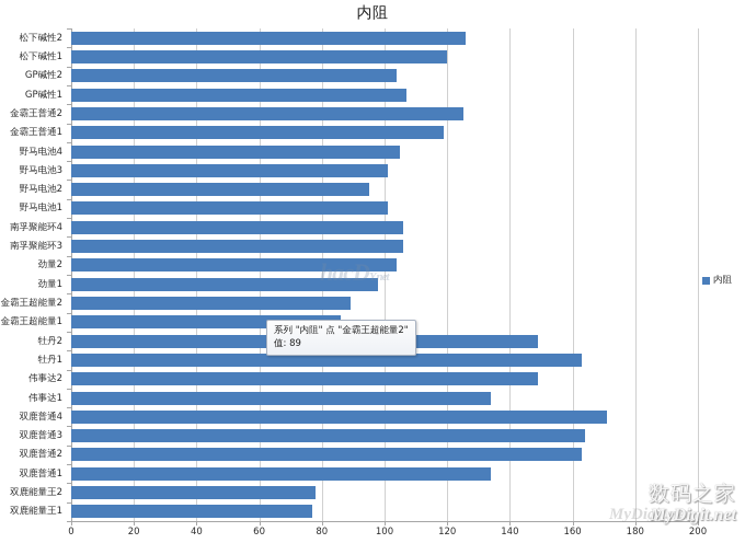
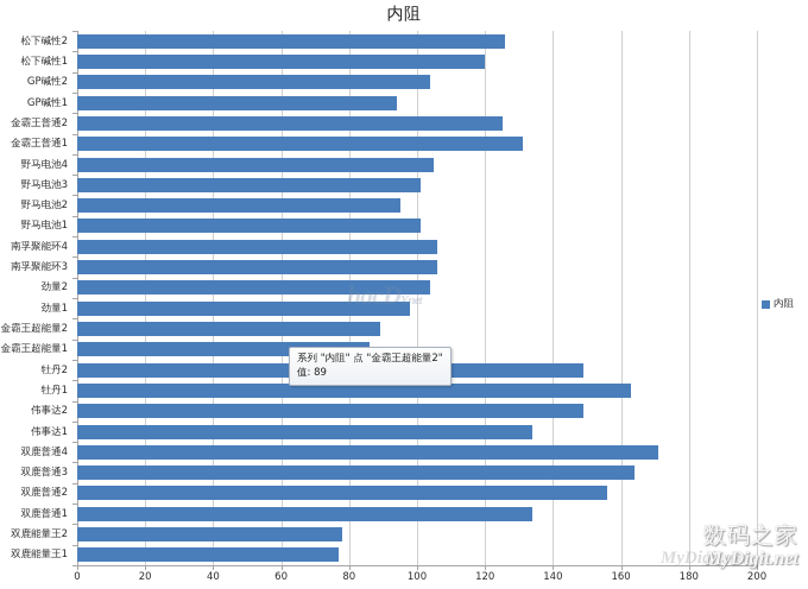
GP碱性1: 107 -> 94
金霸王普通1: 119 -> 131
双鹿普通2: 163 -> 156
